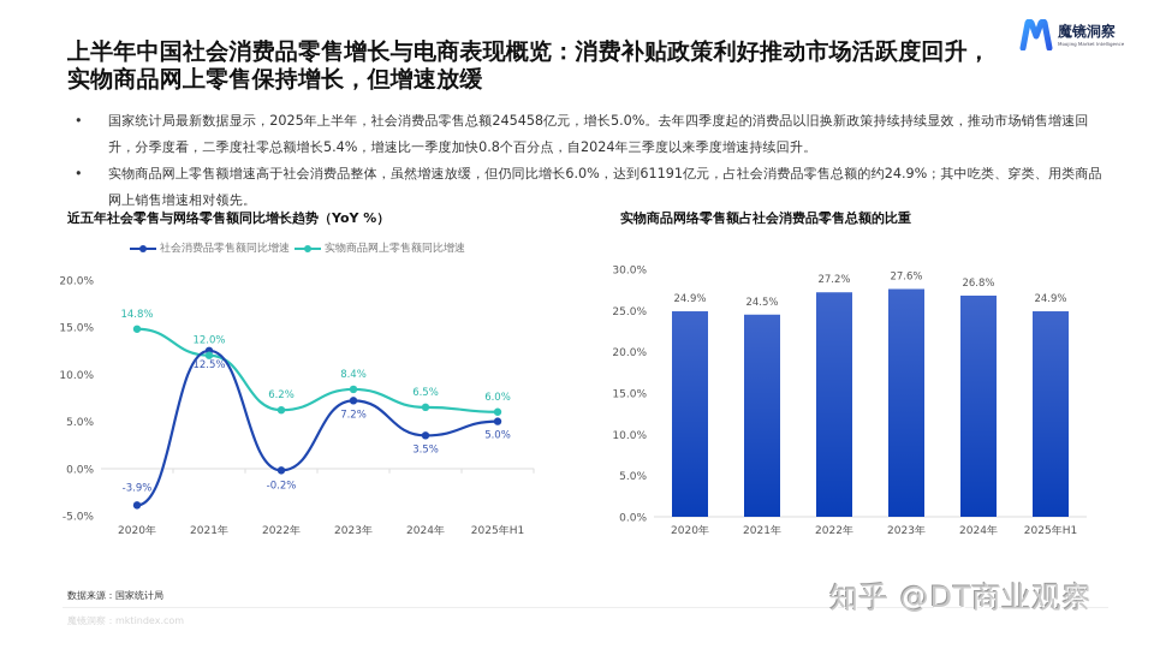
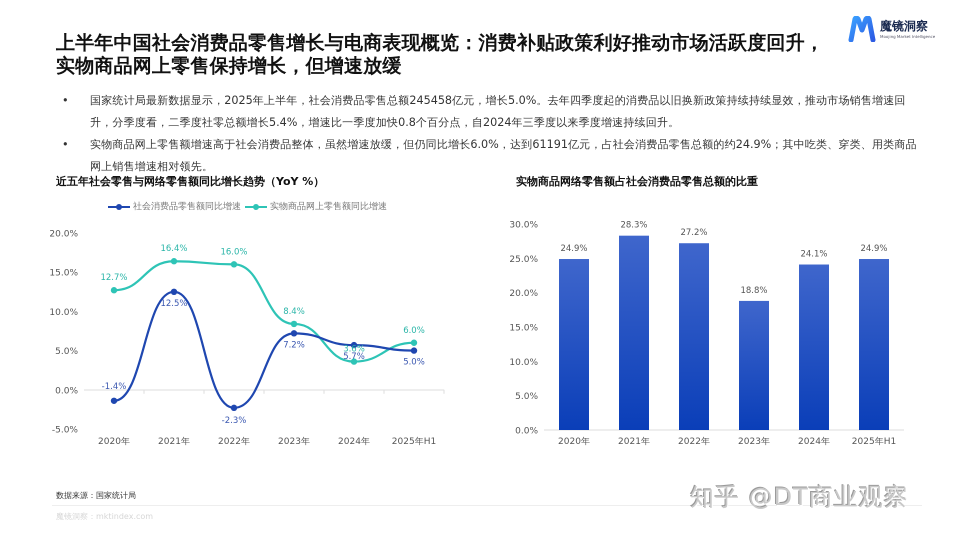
近五年社会零售与网络零售额同比增长趋势（YoY %）/社会消费品零售额同比增速/2020年: -3.9% -> -1.4%
近五年社会零售与网络零售额同比增长趋势（YoY %）/实物商品网上零售额同比增速/2020年: 14.8% -> 12.7%
近五年社会零售与网络零售额同比增长趋势（YoY %）/实物商品网上零售额同比增速/2021年: 12.0% -> 16.4%
近五年社会零售与网络零售额同比增长趋势（YoY %）/社会消费品零售额同比增速/2022年: -0.2% -> -2.3%
近五年社会零售与网络零售额同比增长趋势（YoY %）/实物商品网上零售额同比增速/2022年: 6.2% -> 16.0%
近五年社会零售与网络零售额同比增长趋势（YoY %）/社会消费品零售额同比增速/2024年: 3.5% -> 5.7%
近五年社会零售与网络零售额同比增长趋势（YoY %）/实物商品网上零售额同比增速/2024年: 6.5% -> 3.6%
实物商品网络零售额占社会消费品零售总额的比重/2021年: 24.5% -> 28.3%
实物商品网络零售额占社会消费品零售总额的比重/2023年: 27.6% -> 18.8%
实物商品网络零售额占社会消费品零售总额的比重/2024年: 26.8% -> 24.1%
